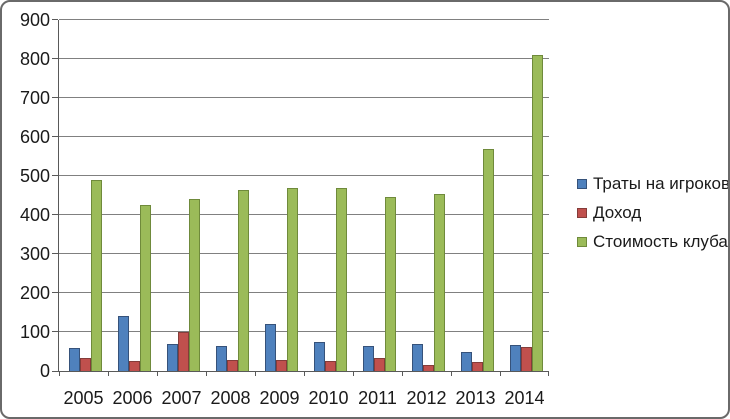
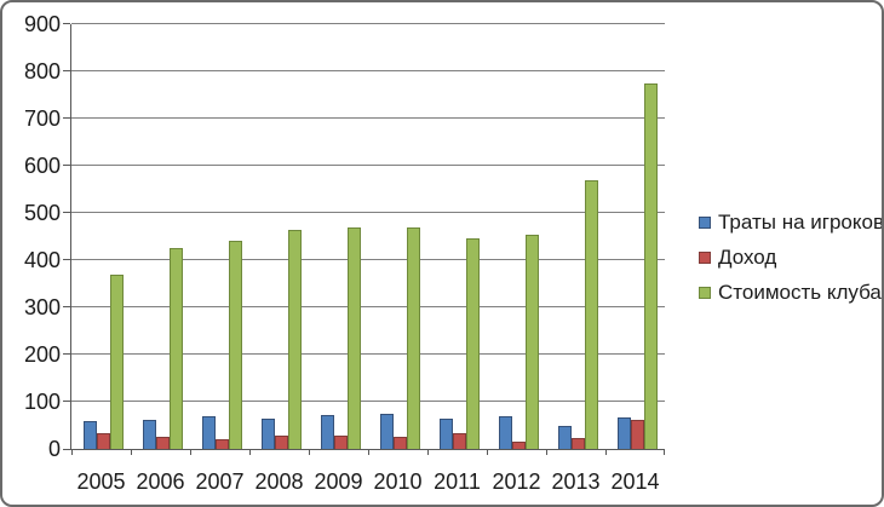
Стоимость клуба/2005: 490 -> 370
Траты на игроков/2006: 140 -> 60
Доход/2007: 100 -> 20
Траты на игроков/2009: 120 -> 70
Стоимость клуба/2014: 810 -> 780
